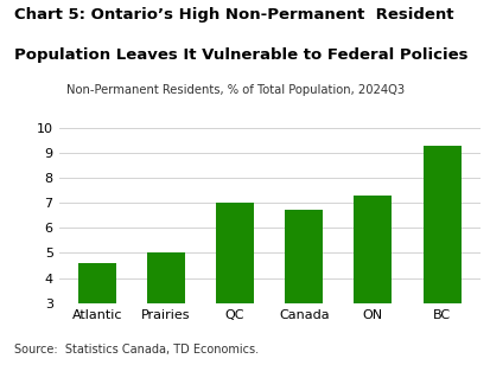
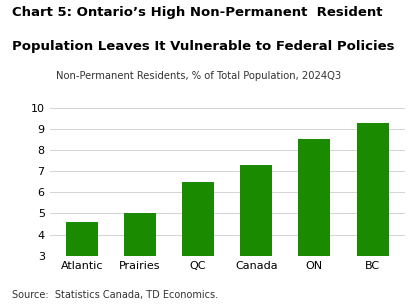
QC: 7.0 -> 6.5
Canada: 6.7 -> 7.3
ON: 7.3 -> 8.5
